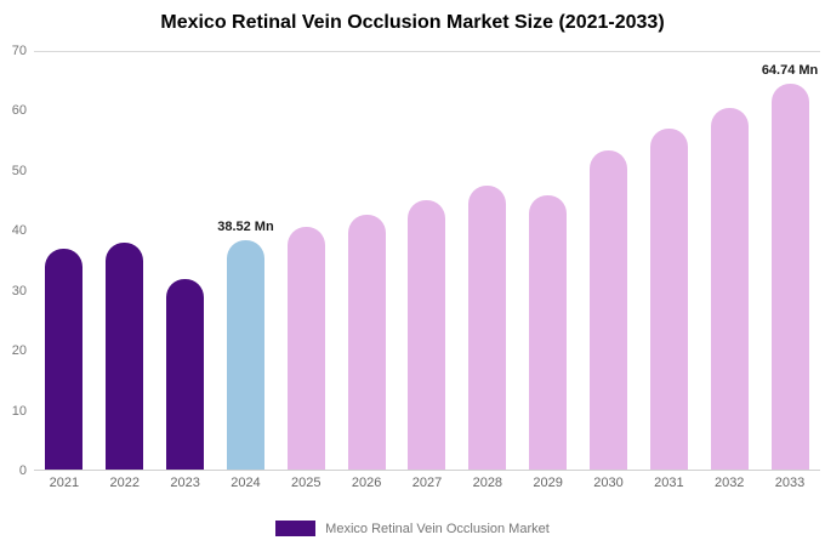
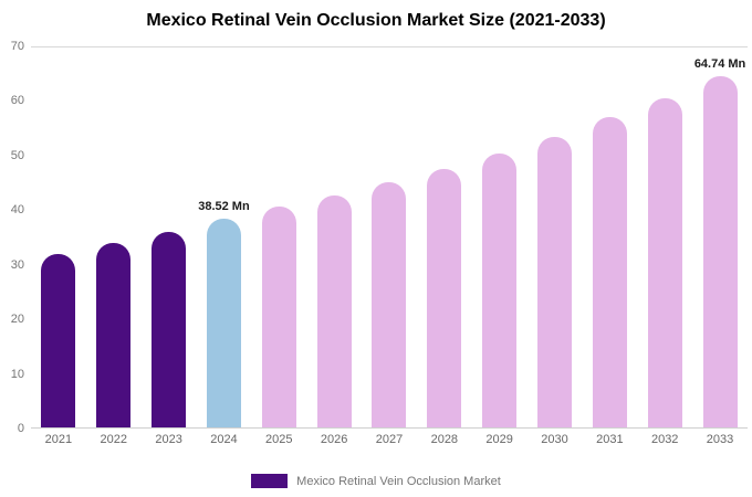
2021: 37 -> 32
2022: 38 -> 34
2023: 32 -> 36
2029: 46 -> 50
